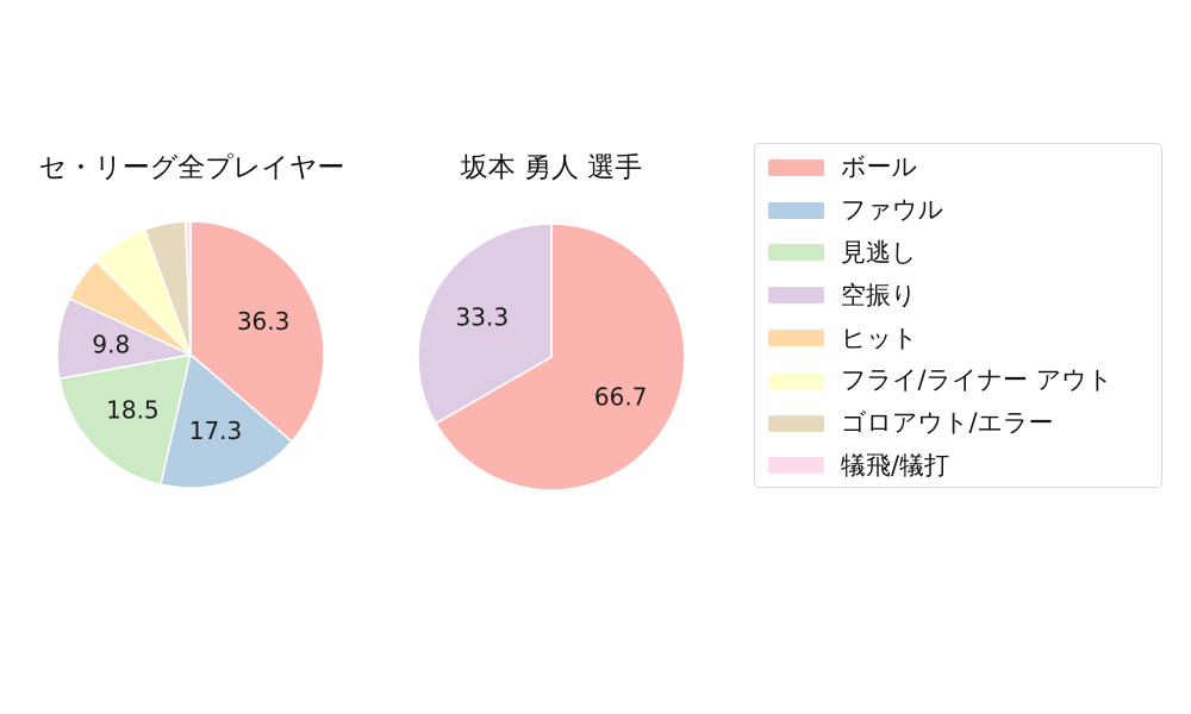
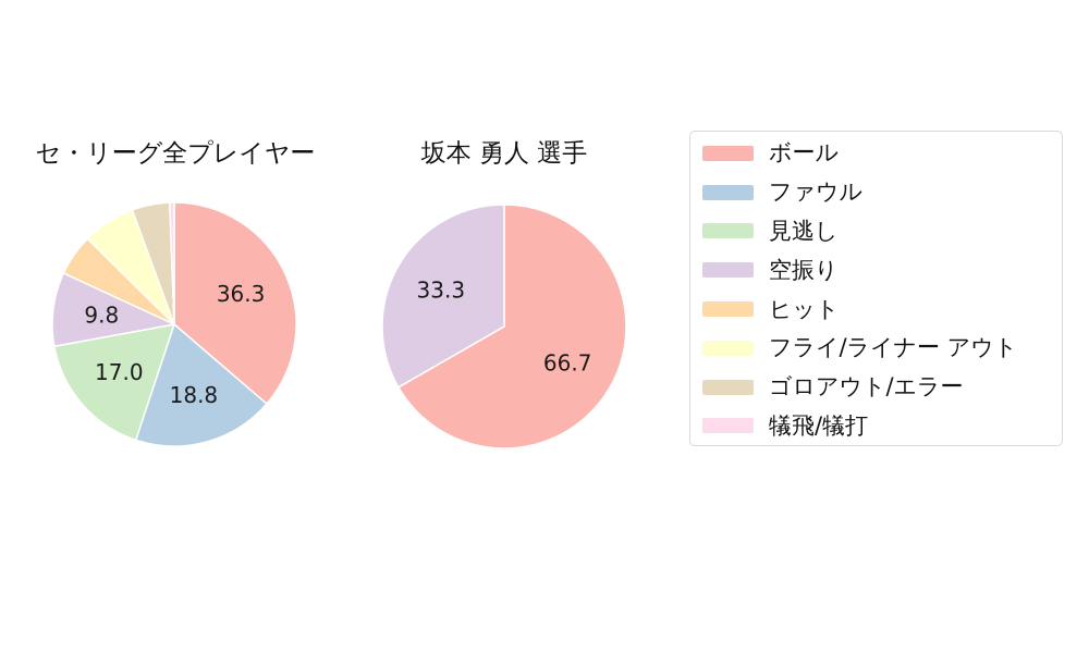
セ・リーグ全プレイヤー/ファウル: 17.3 -> 18.8
セ・リーグ全プレイヤー/見逃し: 18.5 -> 17.0
